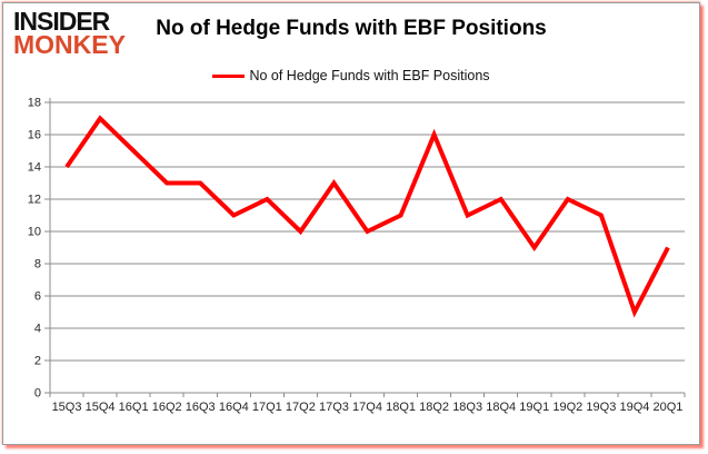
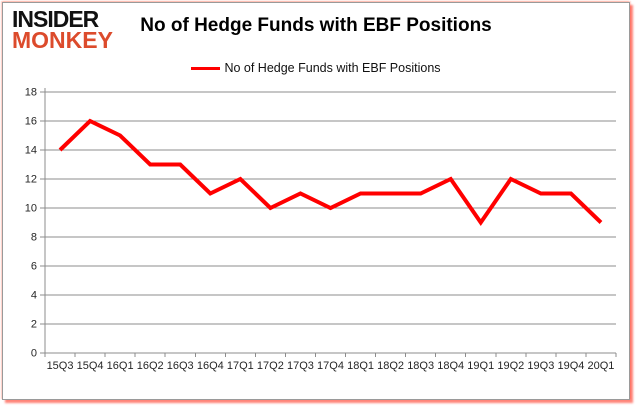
15Q4: 17 -> 16
17Q3: 13 -> 11
18Q2: 16 -> 11
19Q4: 5 -> 11
